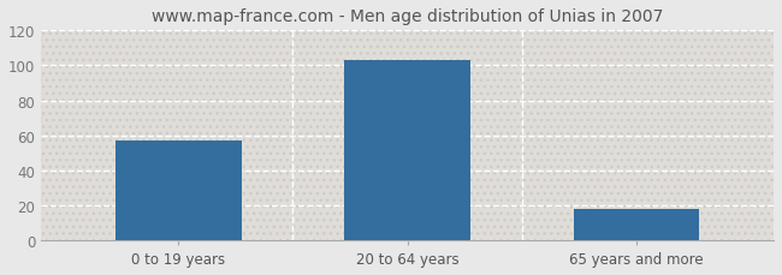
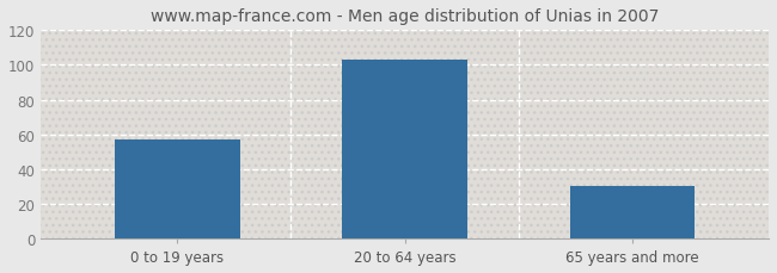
65 years and more: 18 -> 30
